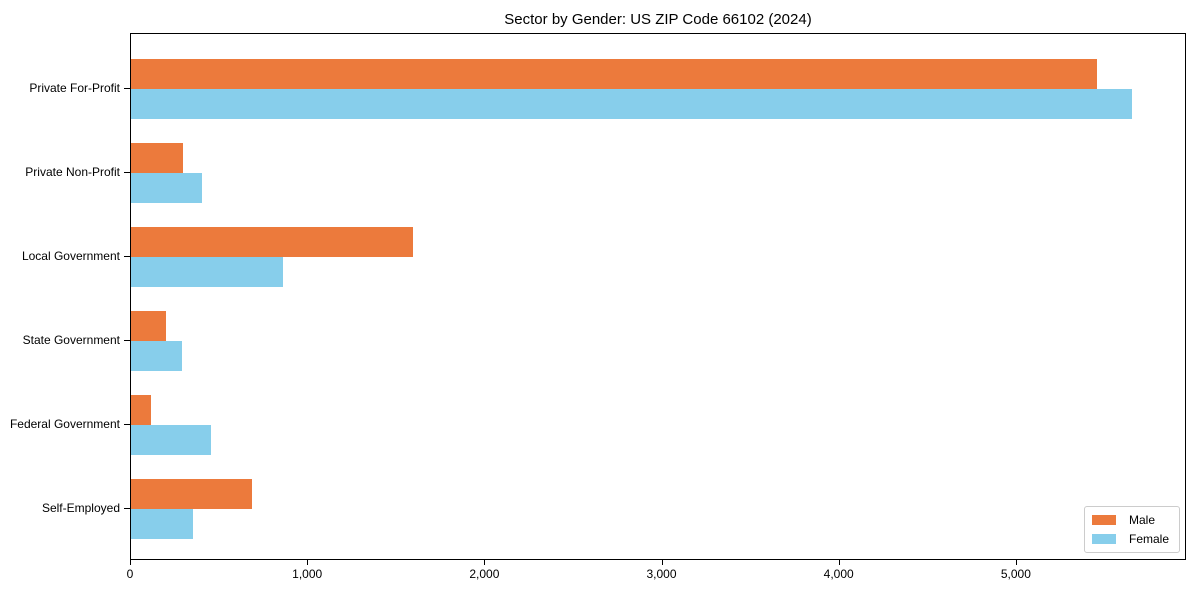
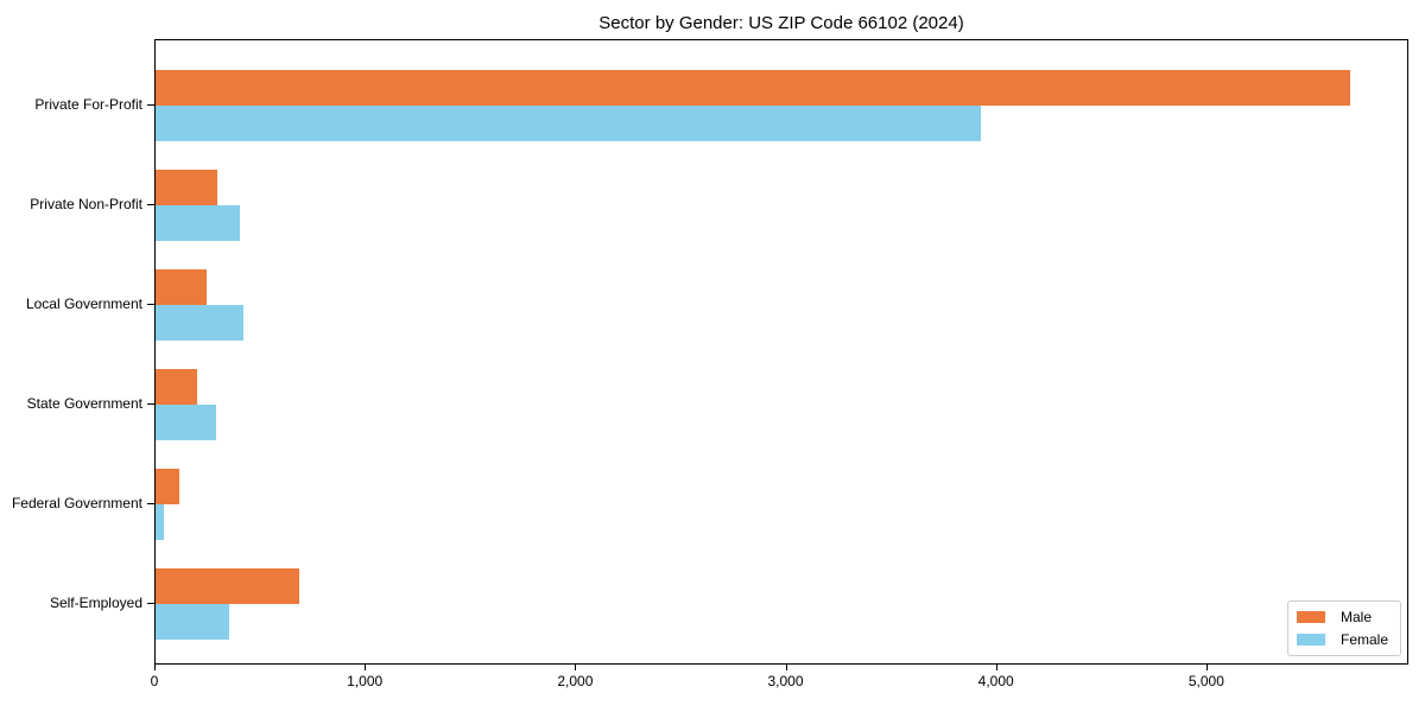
Male/Private For-Profit: 5450 -> 5680
Female/Private For-Profit: 5650 -> 3920
Male/Local Government: 1590 -> 240
Female/Local Government: 860 -> 420
Female/Federal Government: 450 -> 40
